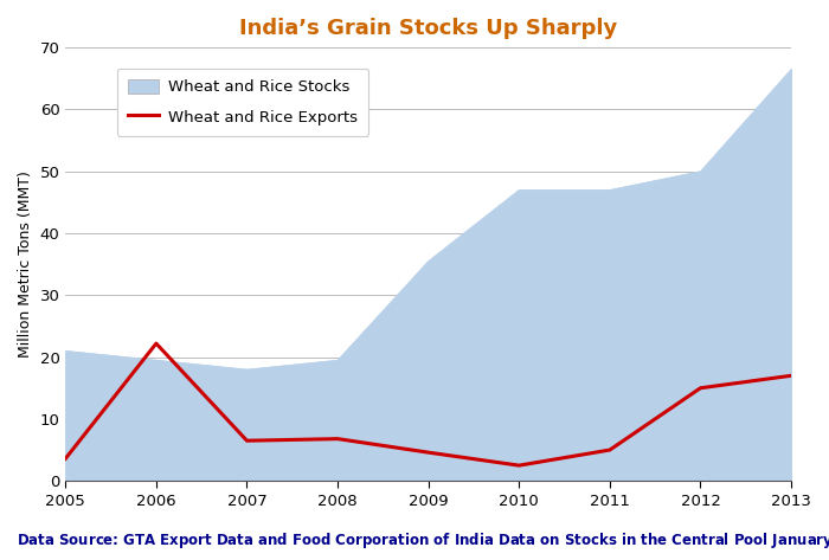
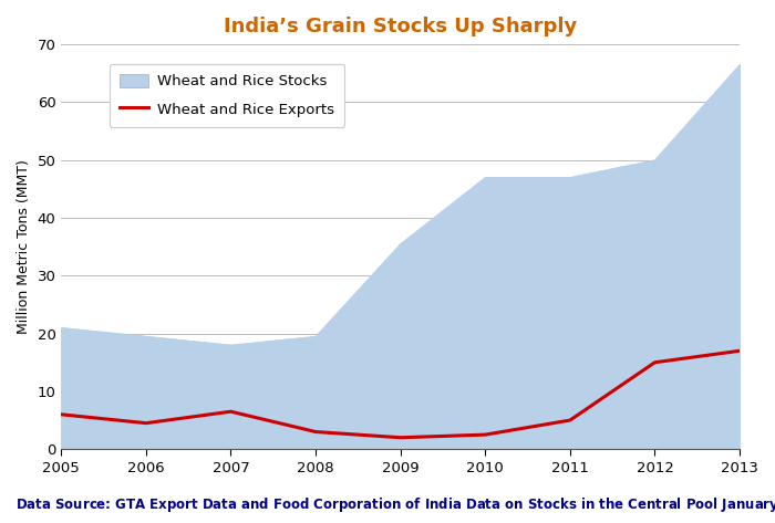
Wheat and Rice Exports/2005: 3.6 -> 6.0
Wheat and Rice Exports/2006: 22.2 -> 4.5
Wheat and Rice Exports/2008: 6.8 -> 3.0
Wheat and Rice Exports/2009: 4.6 -> 2.0
